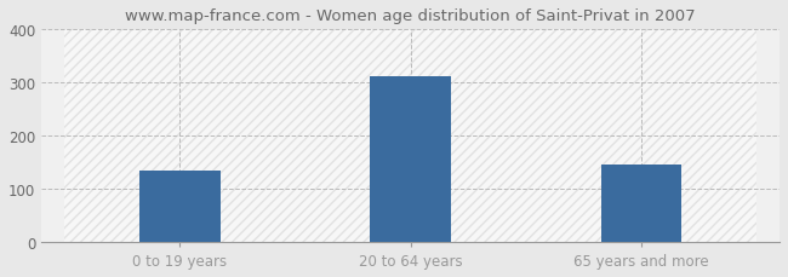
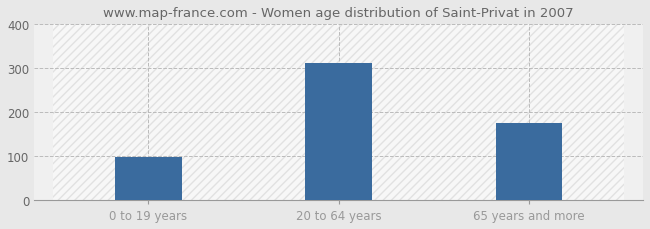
0 to 19 years: 135 -> 99
65 years and more: 145 -> 175
